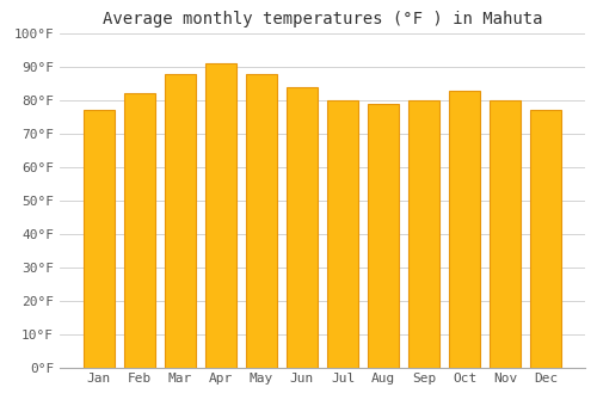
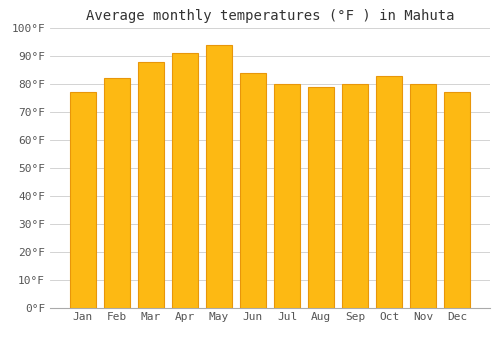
May: 88°F -> 94°F
